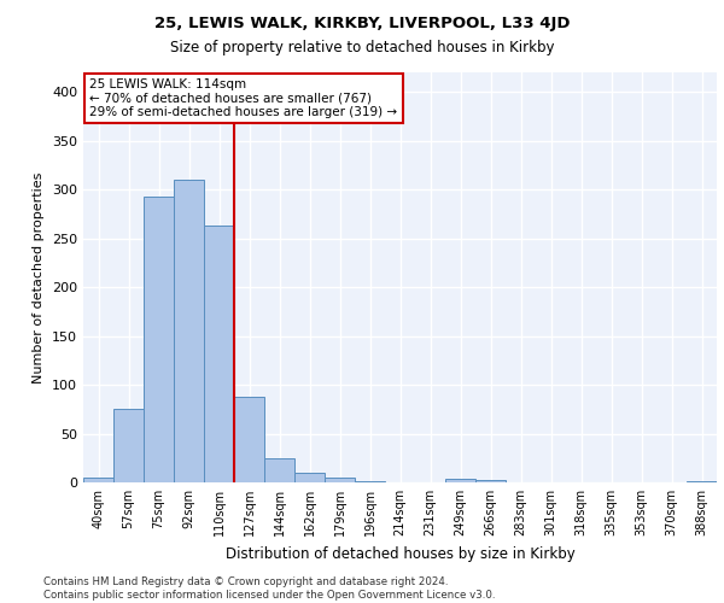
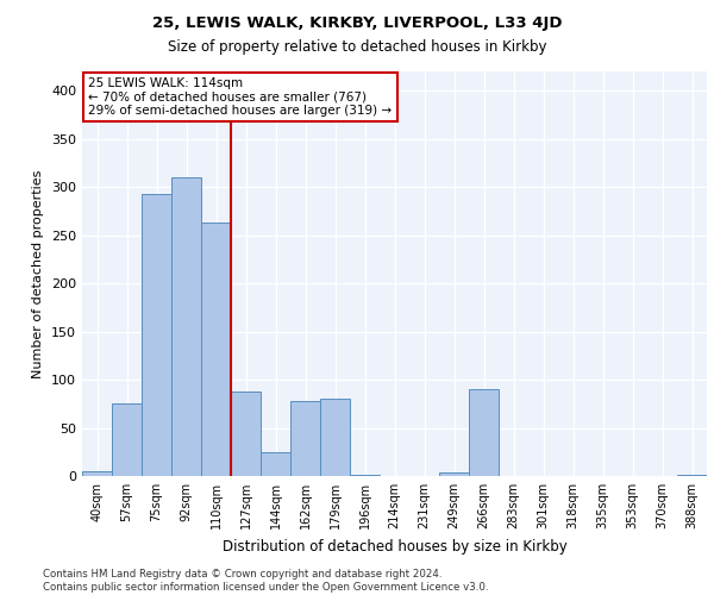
162sqm: 10 -> 78
179sqm: 5 -> 80
266sqm: 3 -> 90
